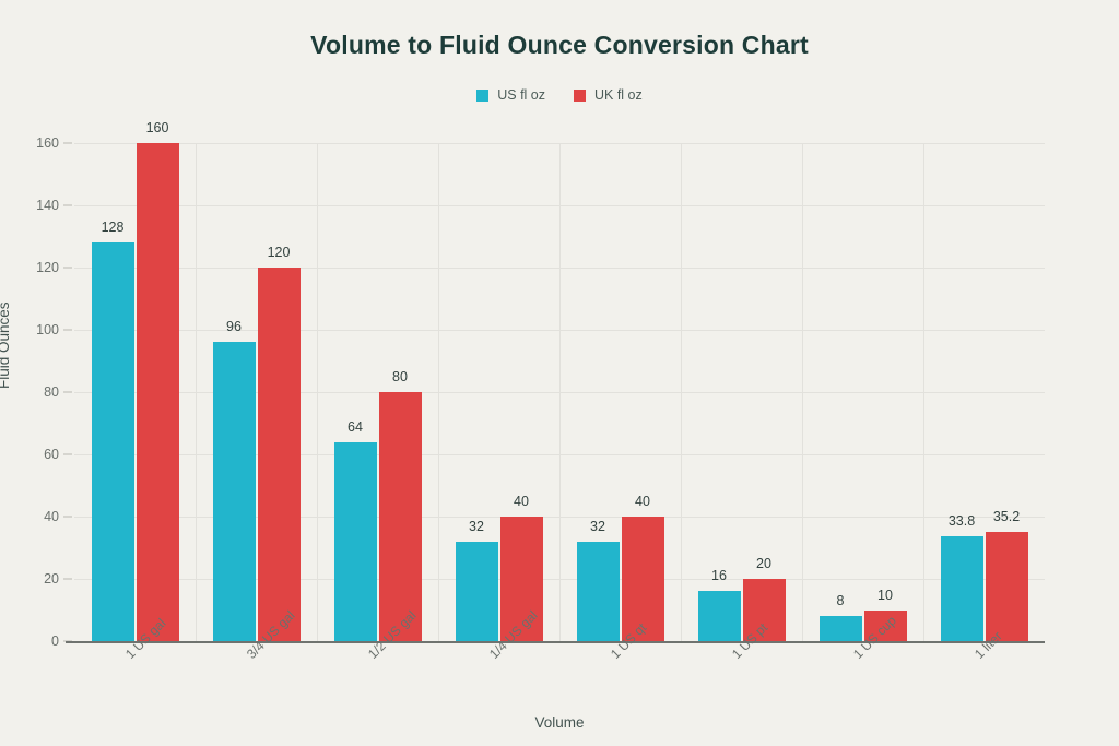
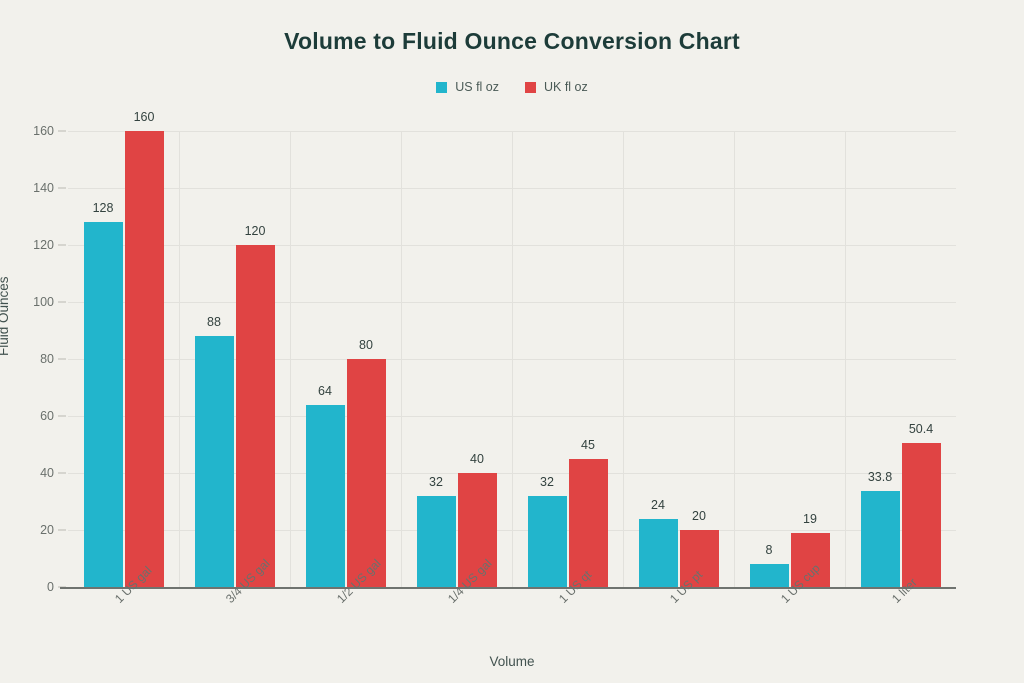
US fl oz/3/4 US gal: 96 -> 88
UK fl oz/1 US qt: 40 -> 45
US fl oz/1 US pt: 16 -> 24
UK fl oz/1 US cup: 10 -> 19
UK fl oz/1 liter: 35.2 -> 50.4
